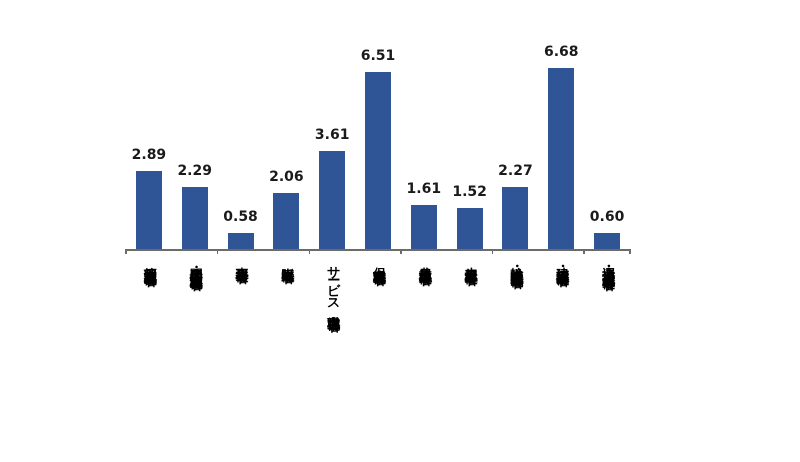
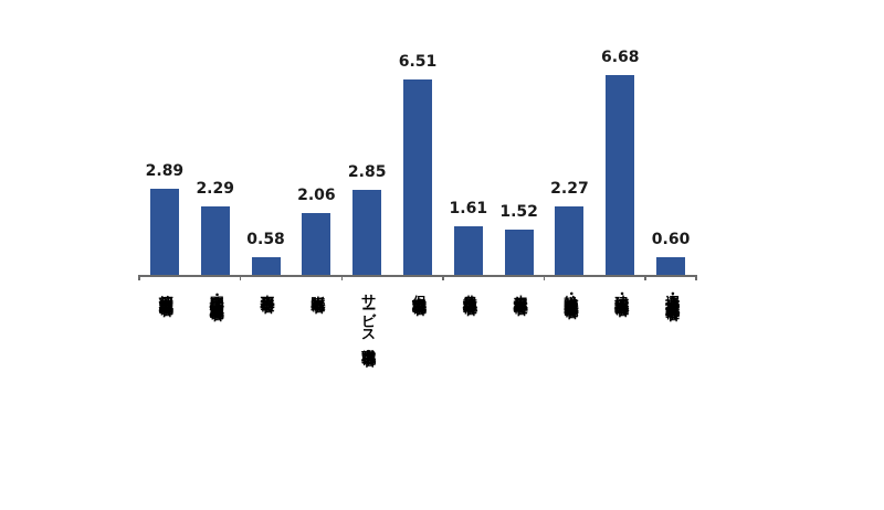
サービス職業従事者: 3.61 -> 2.85
